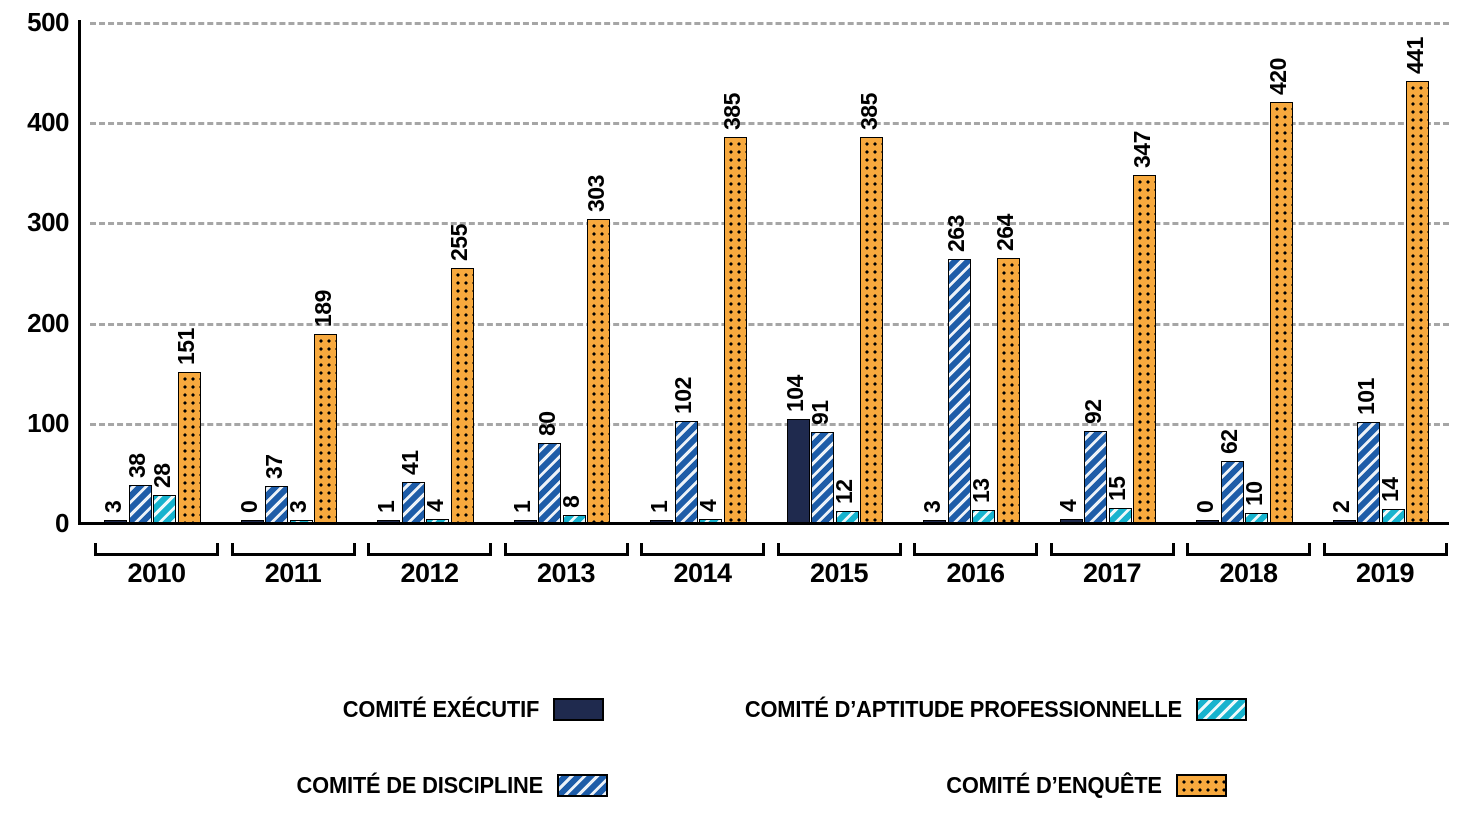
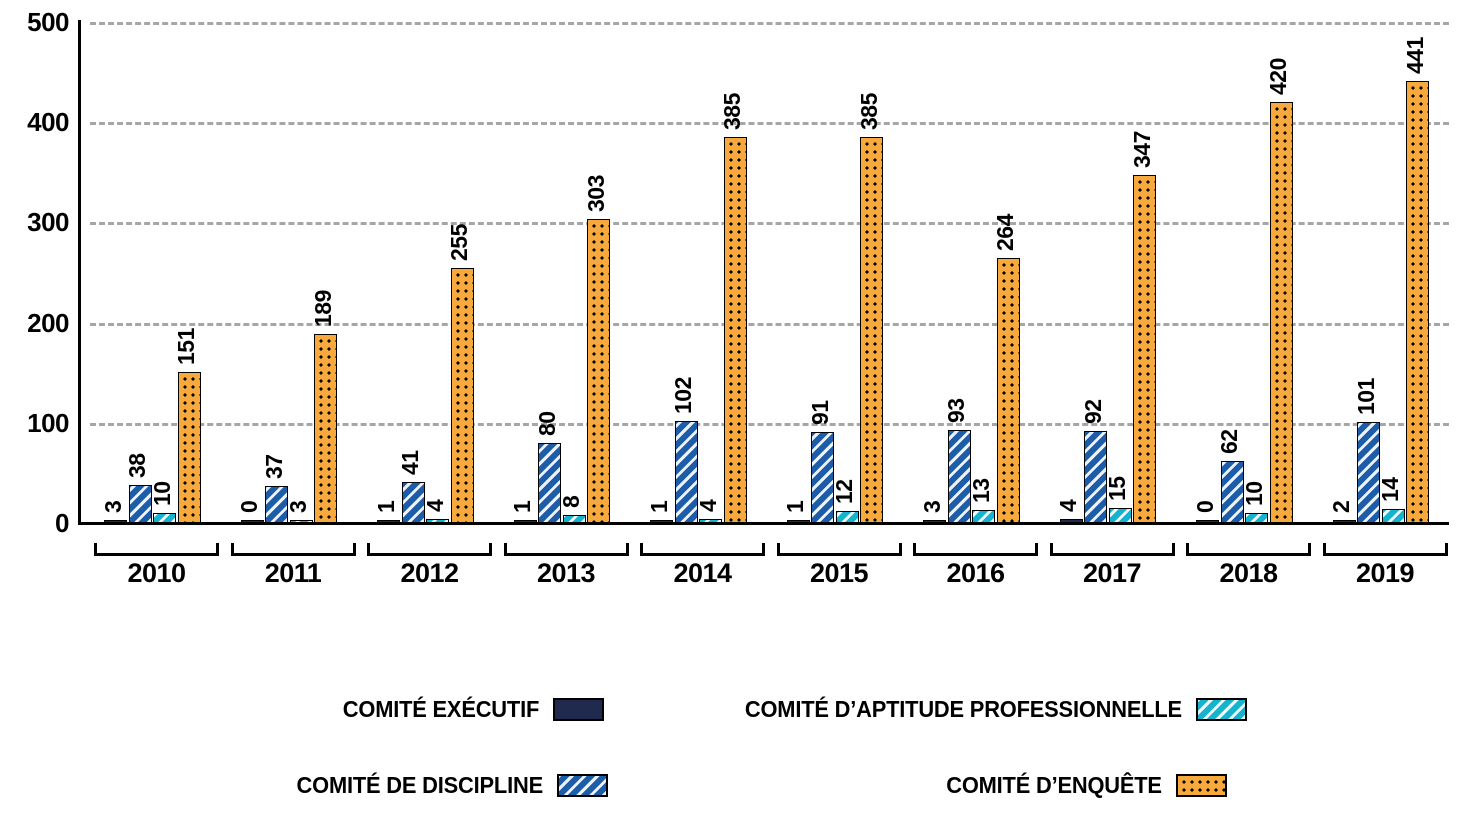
COMITÉ D’APTITUDE PROFESSIONNELLE/2010: 28 -> 10
COMITÉ EXÉCUTIF/2015: 104 -> 1
COMITÉ DE DISCIPLINE/2016: 263 -> 93
